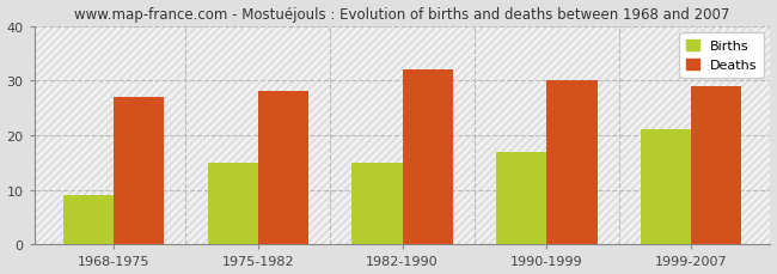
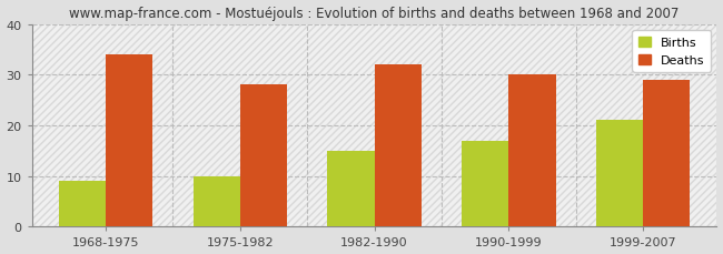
Deaths/1968-1975: 27 -> 34
Births/1975-1982: 15 -> 10
